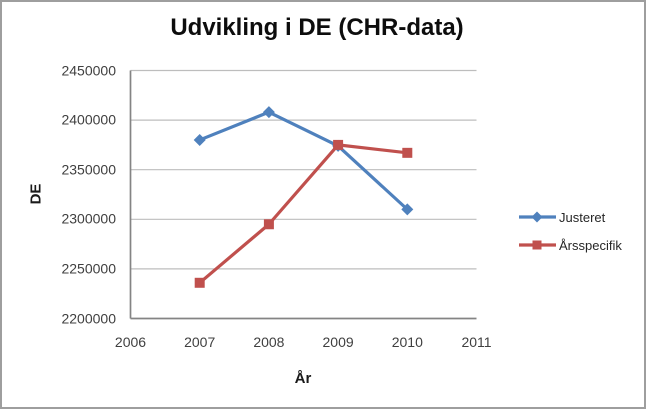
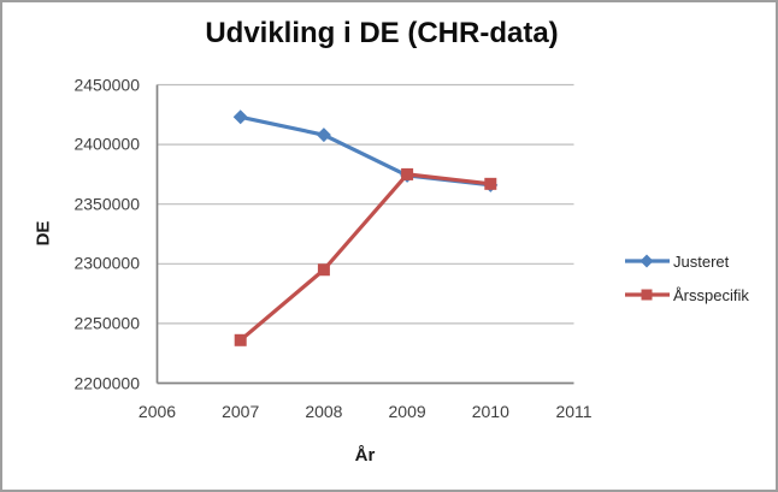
Justeret/2007: 2380000 -> 2420000
Justeret/2010: 2310000 -> 2370000
